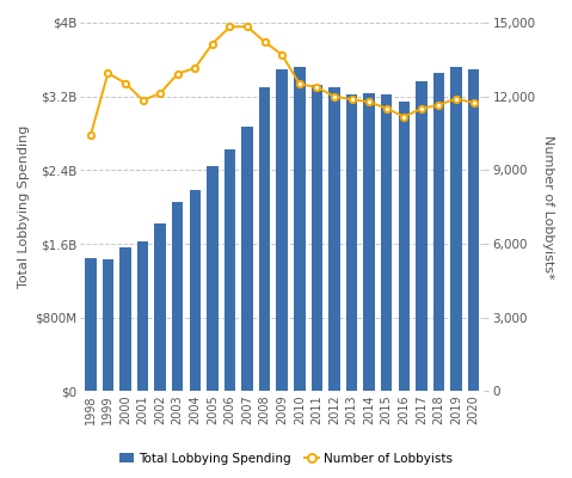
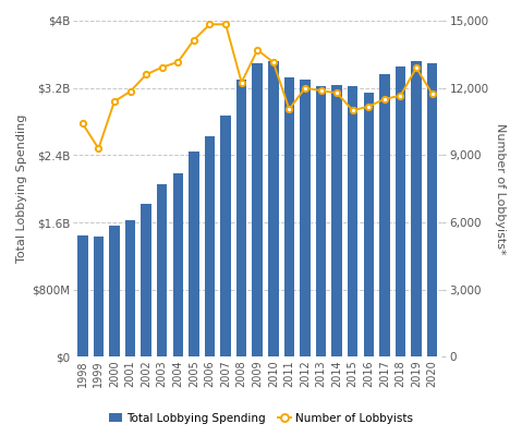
Number of Lobbyists/1999: 12,950 -> 9,300
Number of Lobbyists/2000: 12,540 -> 11,400
Number of Lobbyists/2002: 12,130 -> 12,600
Number of Lobbyists/2008: 14,220 -> 12,250
Number of Lobbyists/2010: 12,500 -> 13,150
Number of Lobbyists/2011: 12,370 -> 11,050
Number of Lobbyists/2015: 11,510 -> 11,000
Number of Lobbyists/2019: 11,910 -> 12,900
